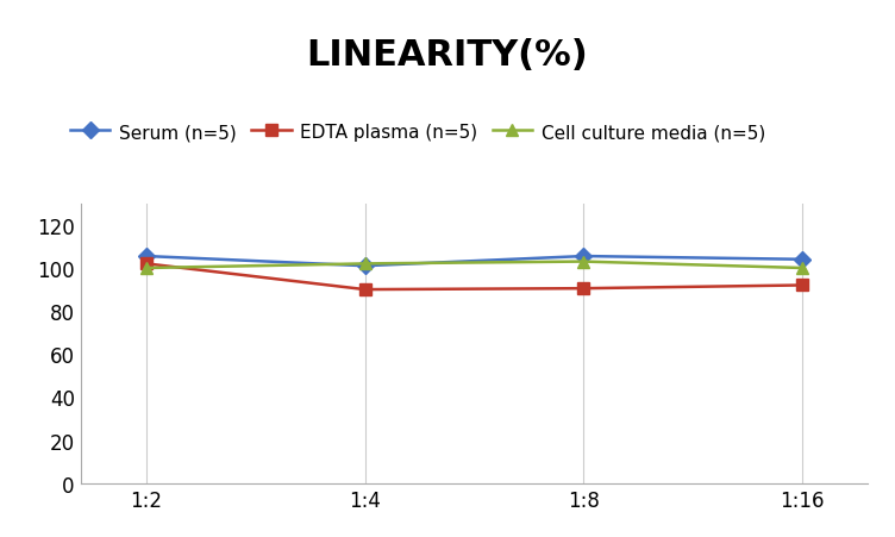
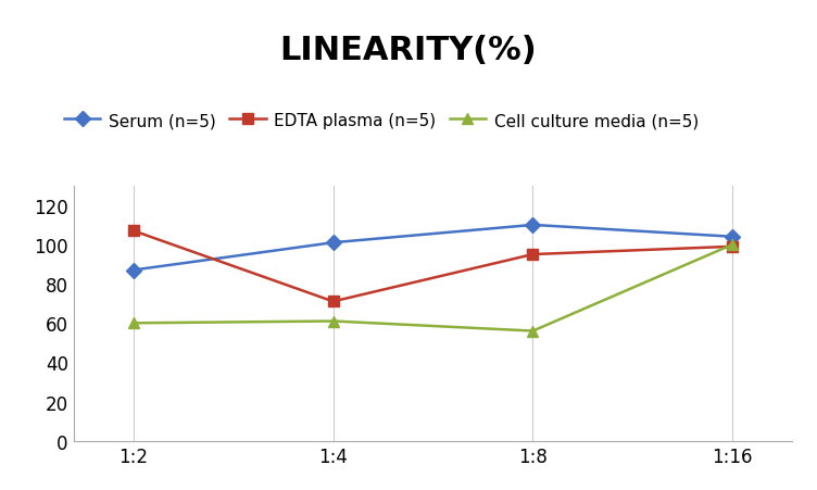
Serum (n=5)/1:2: 106 -> 87
EDTA plasma (n=5)/1:2: 102 -> 107
Cell culture media (n=5)/1:2: 100 -> 60
EDTA plasma (n=5)/1:4: 90 -> 71
Cell culture media (n=5)/1:4: 102 -> 61
Serum (n=5)/1:8: 106 -> 110
EDTA plasma (n=5)/1:8: 90 -> 95
Cell culture media (n=5)/1:8: 103 -> 56
EDTA plasma (n=5)/1:16: 92 -> 99
